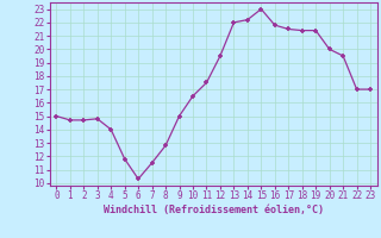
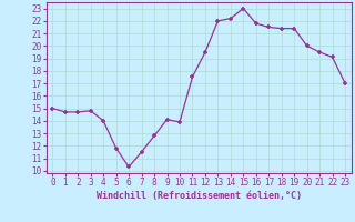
9: 15.0 -> 14.1
10: 16.5 -> 13.9
22: 17.0 -> 19.1
